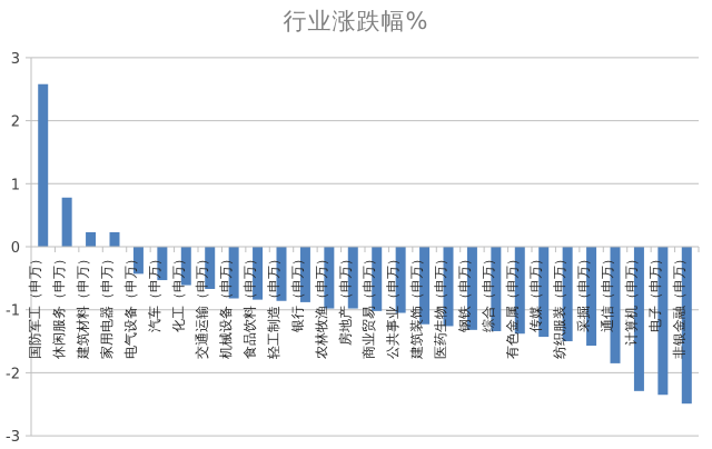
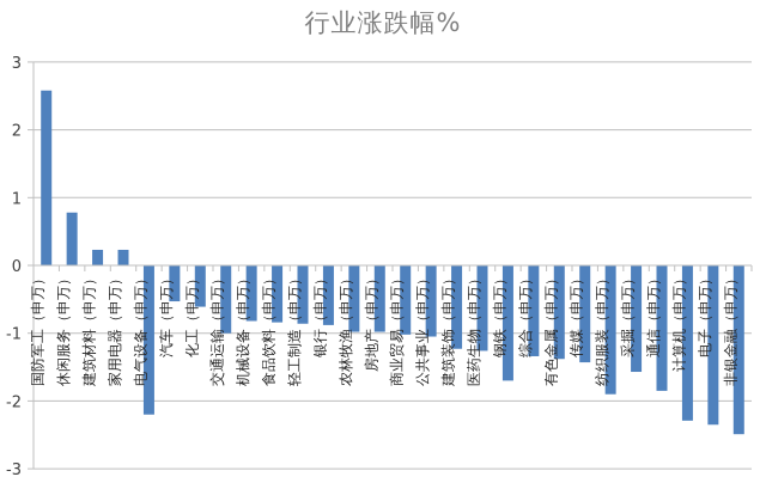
电气设备（申万）: -0.4 -> -2.2
交通运输（申万）: -0.7 -> -1.0
钢铁（申万）: -1.3 -> -1.7
纺织服装（申万）: -1.5 -> -1.9
